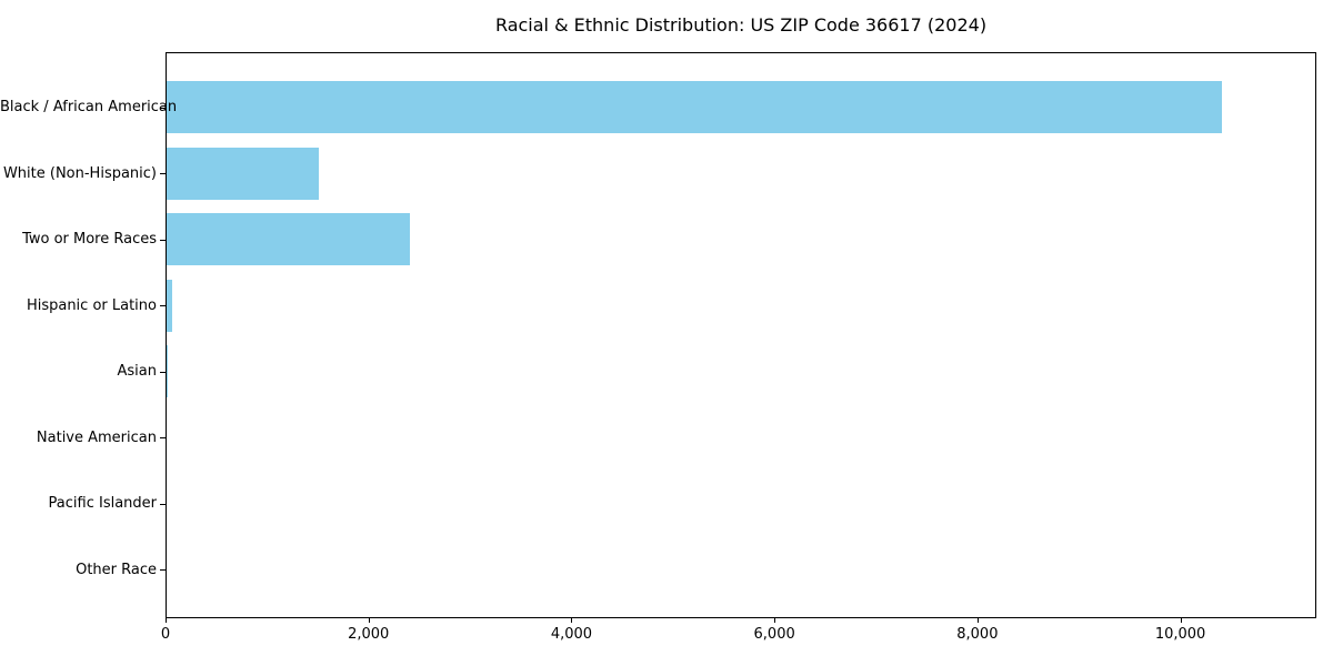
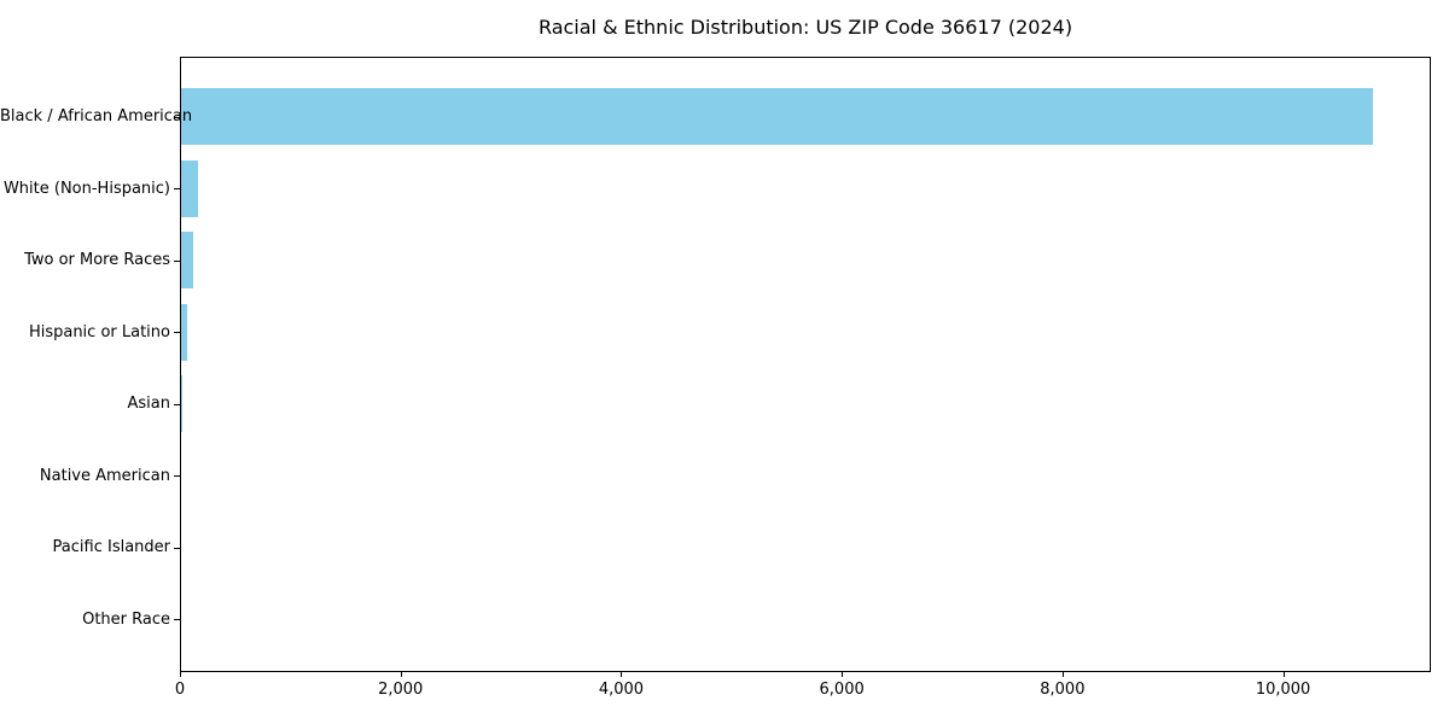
Black / African American: 10400 -> 10800
White (Non-Hispanic): 1500 -> 200
Two or More Races: 2400 -> 100
